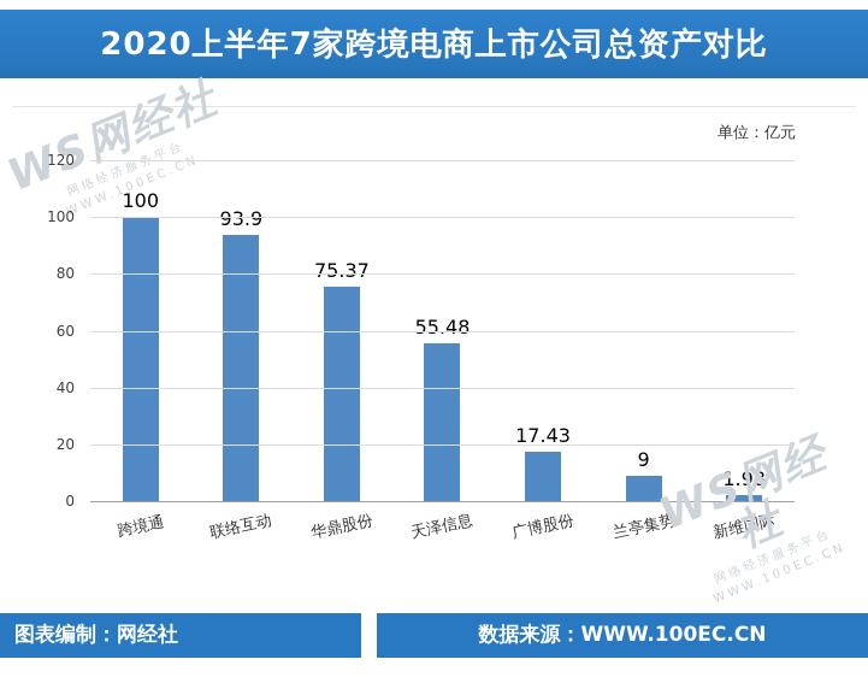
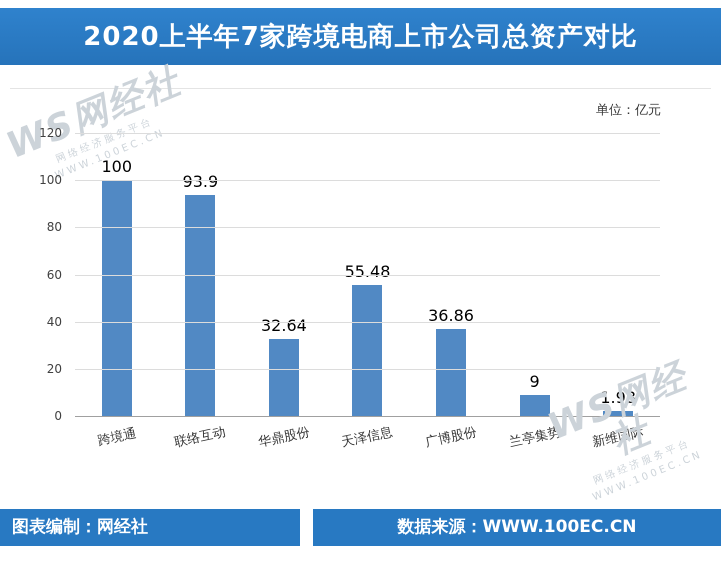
华鼎股份: 75.37 -> 32.64
广博股份: 17.43 -> 36.86
